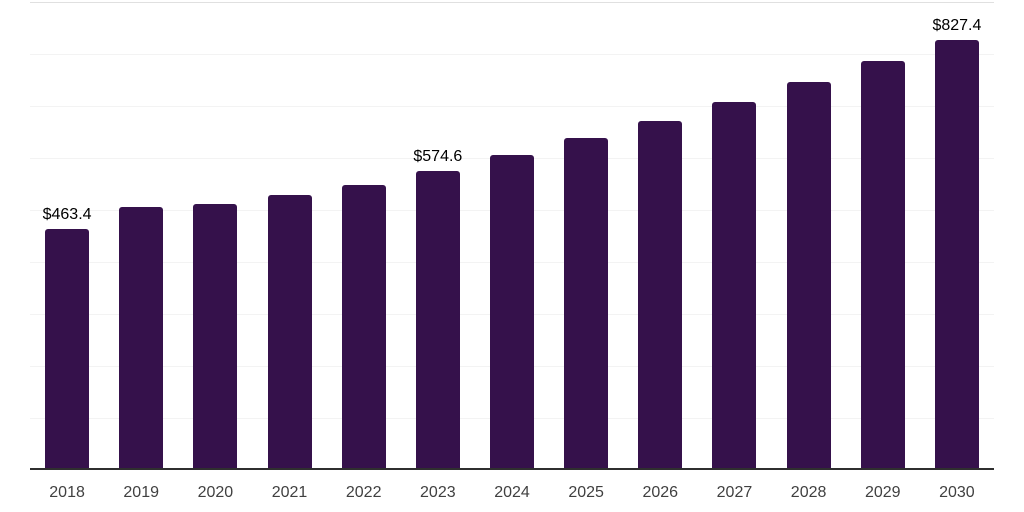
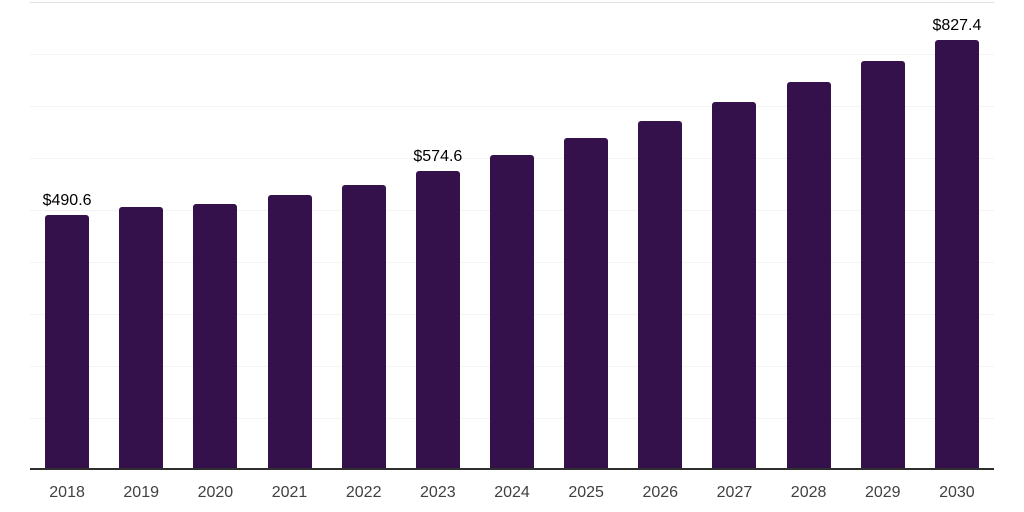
2018: $463.4 -> $490.6
